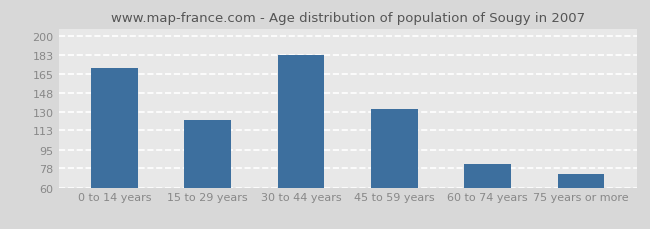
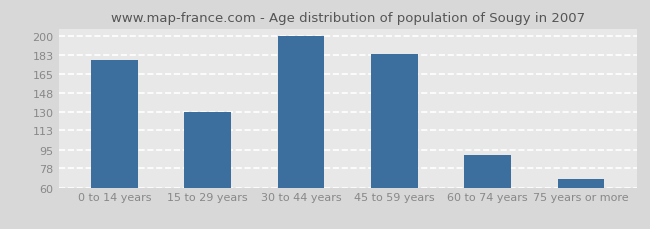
0 to 14 years: 171 -> 178
15 to 29 years: 123 -> 130
30 to 44 years: 183 -> 200
45 to 59 years: 133 -> 184
60 to 74 years: 82 -> 90
75 years or more: 73 -> 68
